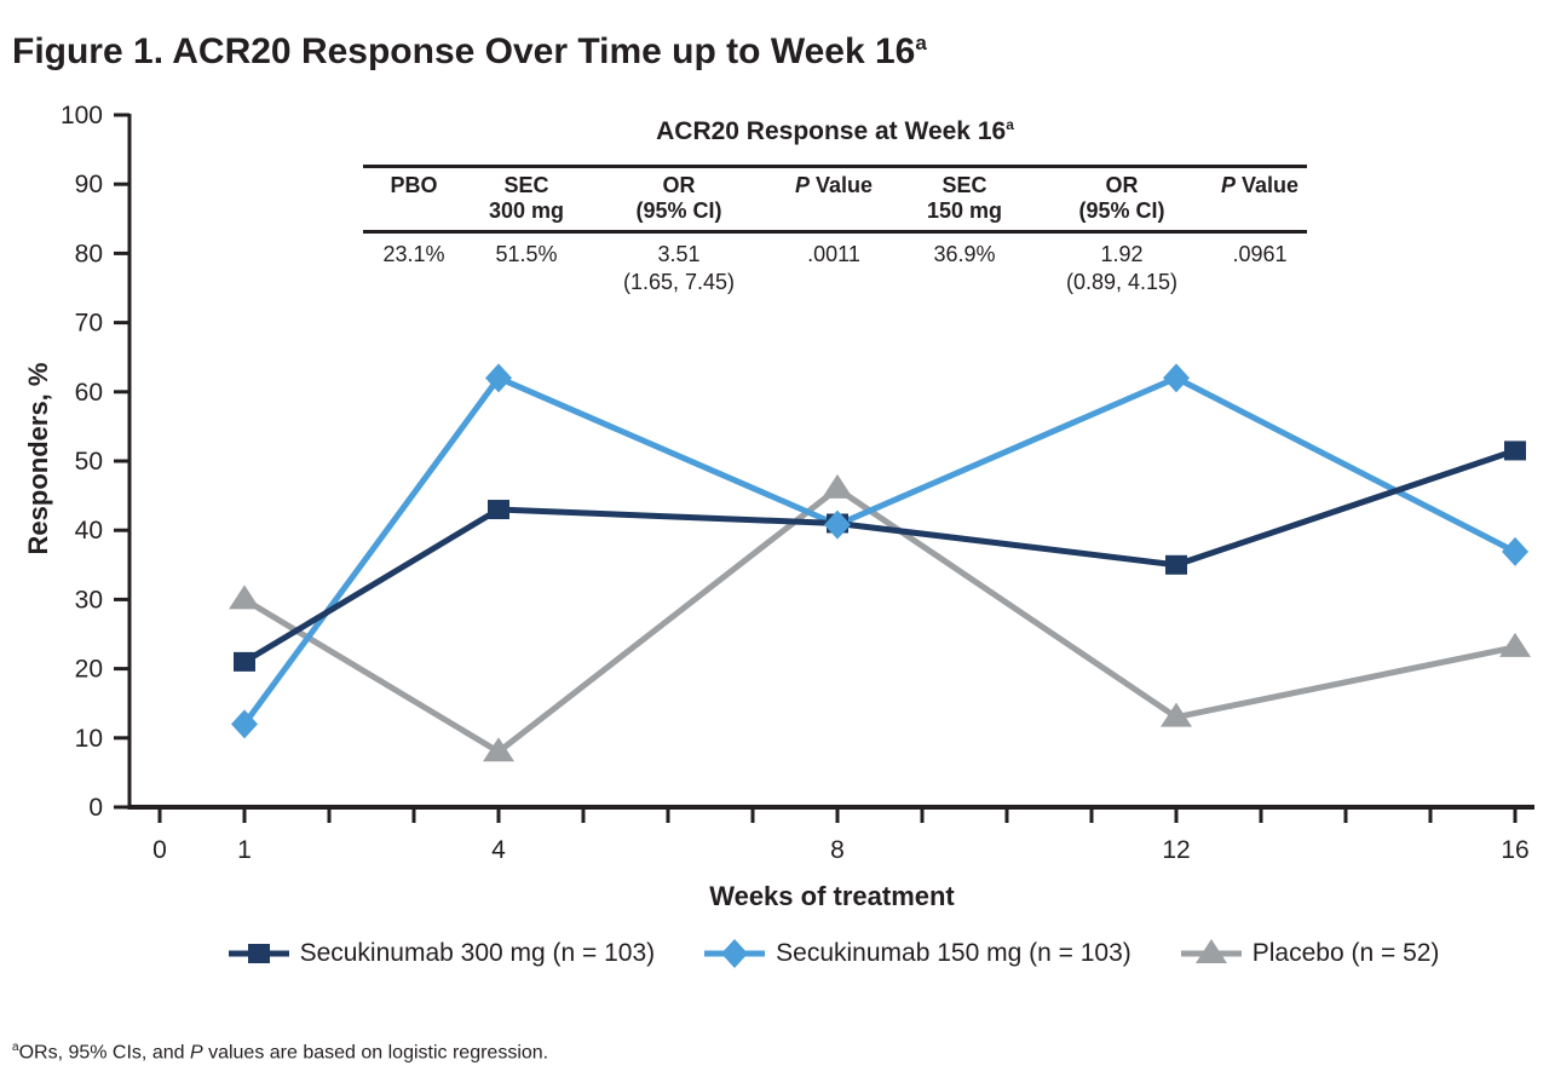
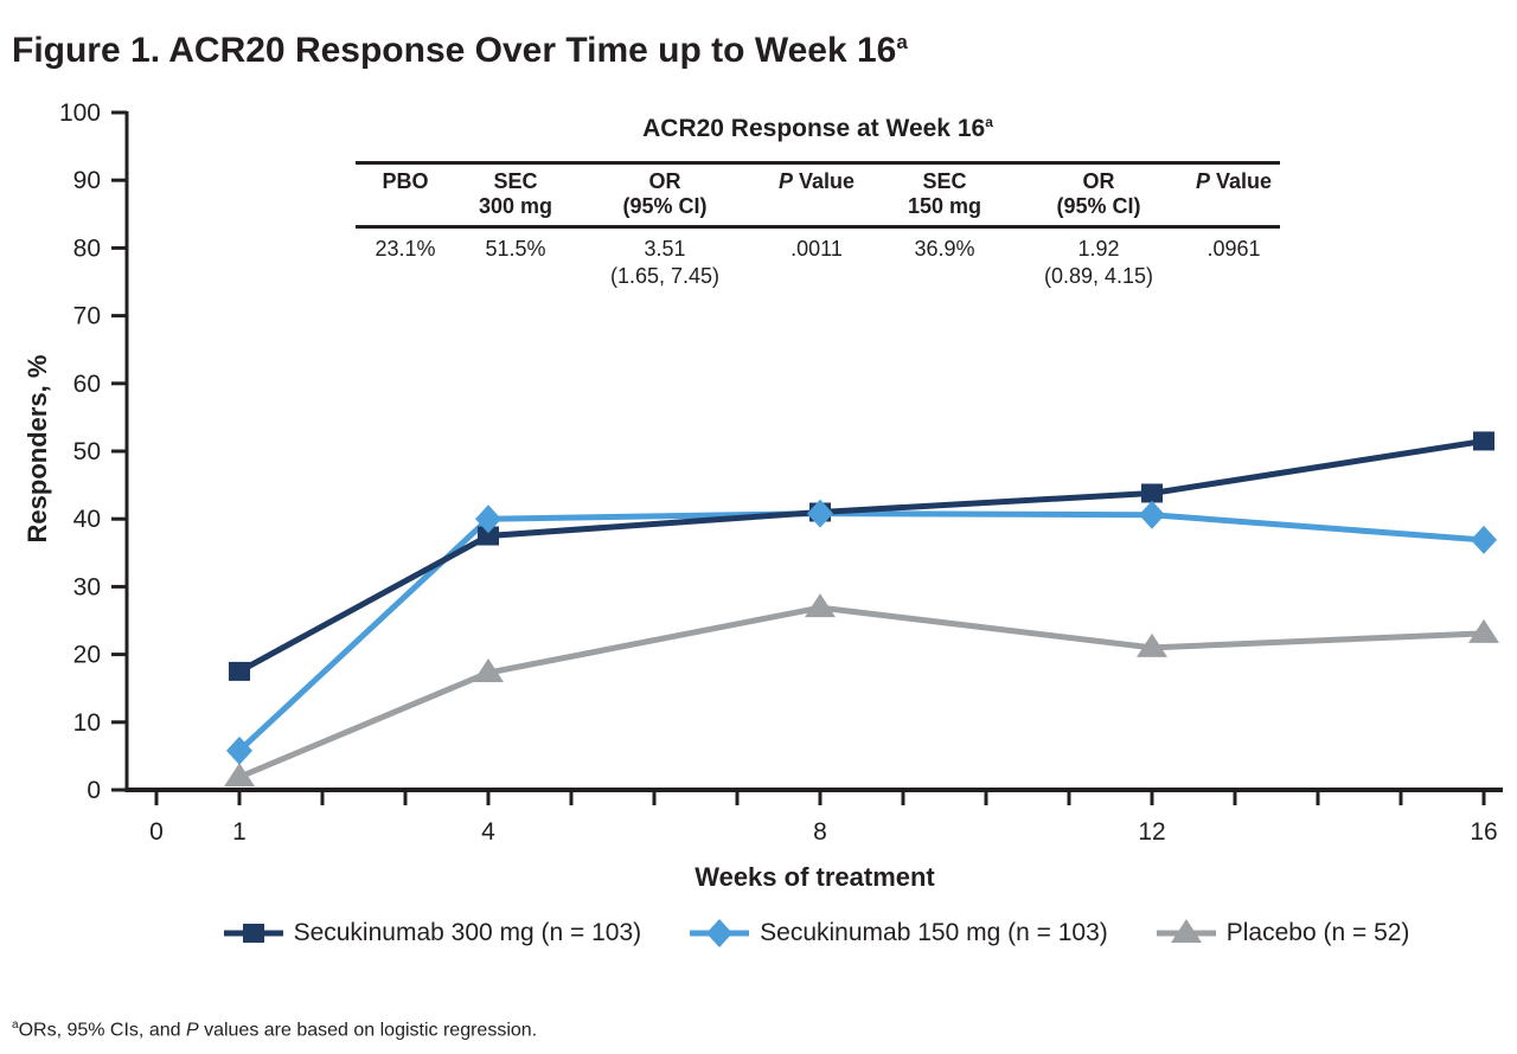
Secukinumab 300 mg (n = 103)/1: 21 -> 18
Secukinumab 150 mg (n = 103)/1: 12 -> 6
Placebo (n = 52)/1: 30 -> 2
Secukinumab 300 mg (n = 103)/4: 43 -> 38
Secukinumab 150 mg (n = 103)/4: 62 -> 40
Placebo (n = 52)/4: 8 -> 17
Placebo (n = 52)/8: 46 -> 27
Secukinumab 300 mg (n = 103)/12: 35 -> 44
Secukinumab 150 mg (n = 103)/12: 62 -> 41
Placebo (n = 52)/12: 13 -> 21
